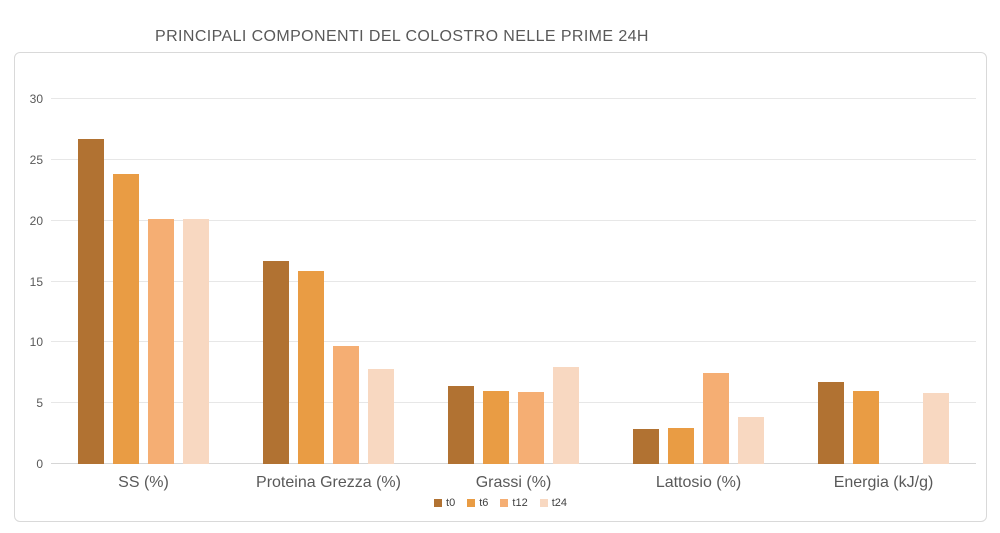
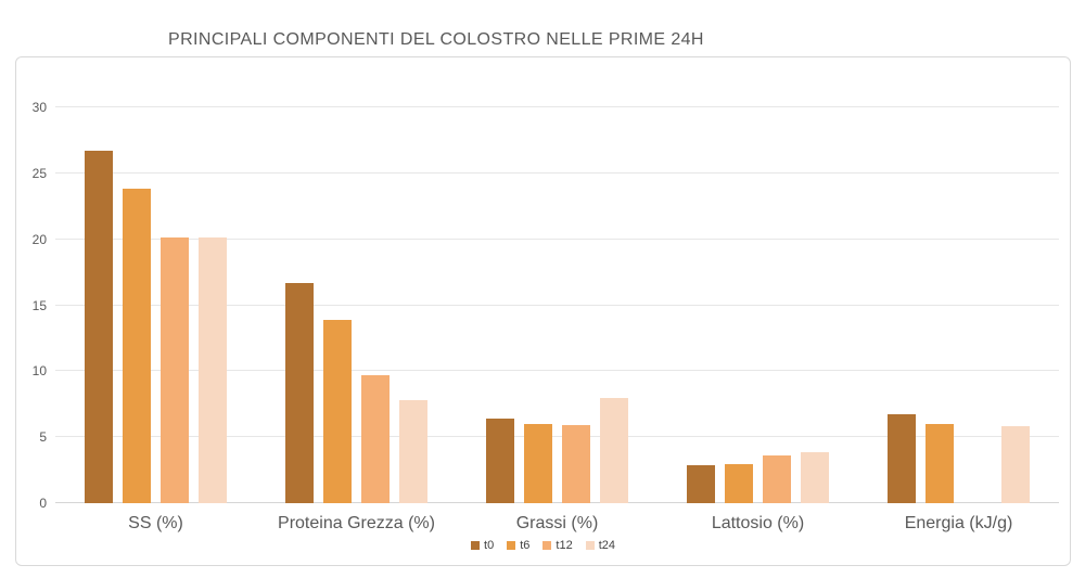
t6/Proteina Grezza (%): 15.9 -> 13.9
t12/Lattosio (%): 7.5 -> 3.6
